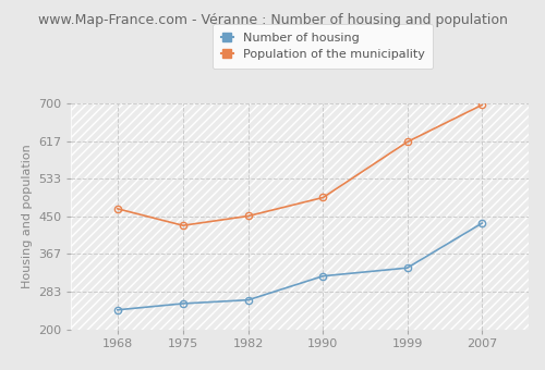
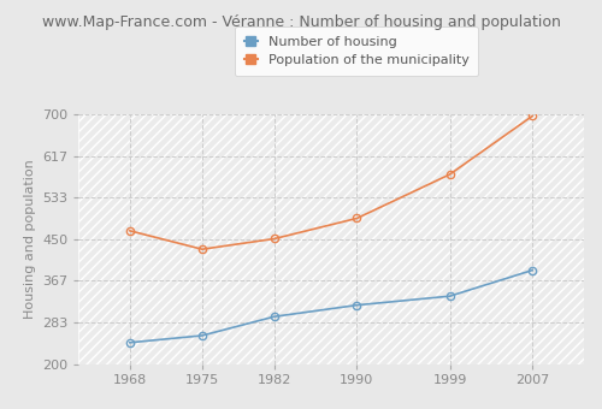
Number of housing/1982: 265 -> 295
Population of the municipality/1999: 615 -> 580
Number of housing/2007: 435 -> 388
